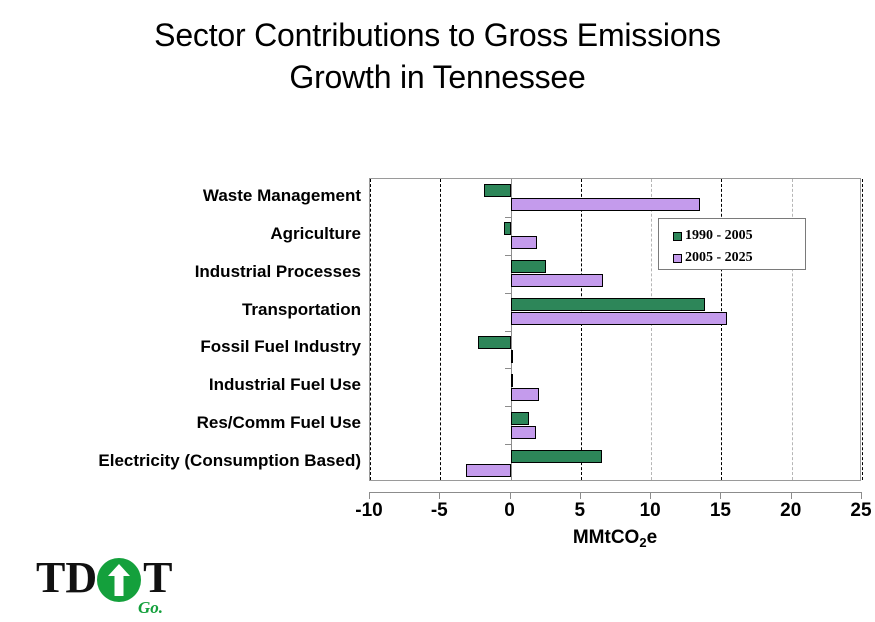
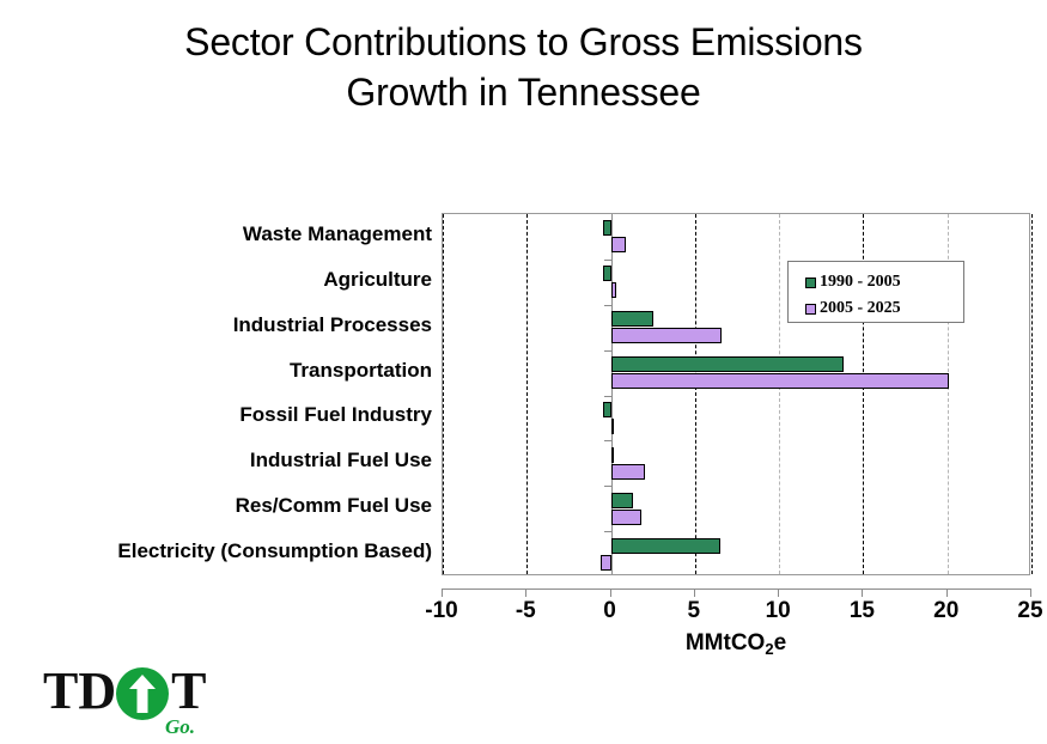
1990 - 2005/Waste Management: -1.9 -> -0.5
2005 - 2025/Waste Management: 13.5 -> 0.9
2005 - 2025/Agriculture: 1.9 -> 0.3
2005 - 2025/Transportation: 15.4 -> 20.1
1990 - 2005/Fossil Fuel Industry: -2.3 -> -0.5
2005 - 2025/Electricity (Consumption Based): -3.2 -> -0.6
